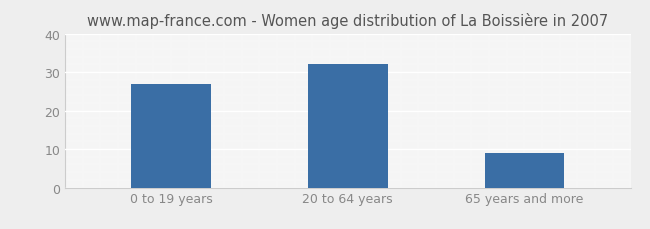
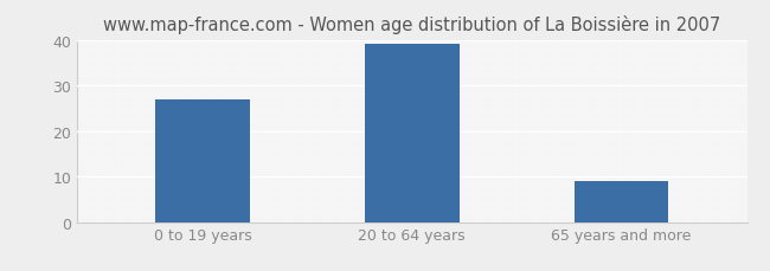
20 to 64 years: 32 -> 39
